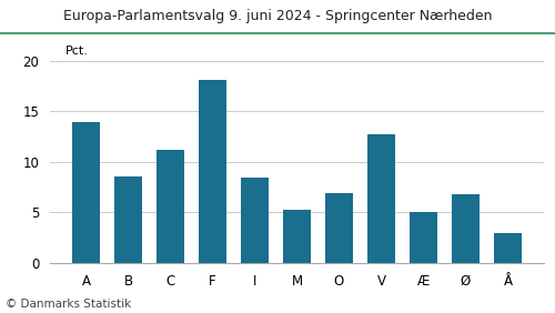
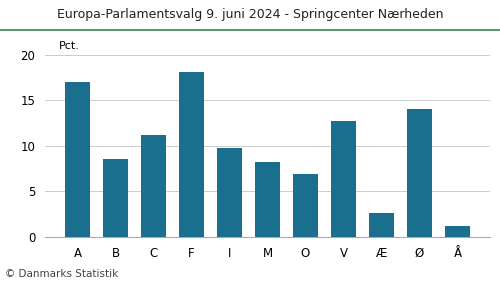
A: 13.9 -> 17.0
I: 8.4 -> 9.8
M: 5.3 -> 8.2
Æ: 5.0 -> 2.6
Ø: 6.8 -> 14.0
Å: 3.0 -> 1.2
